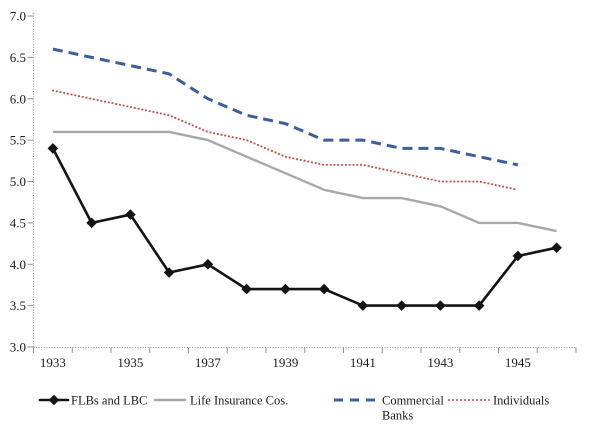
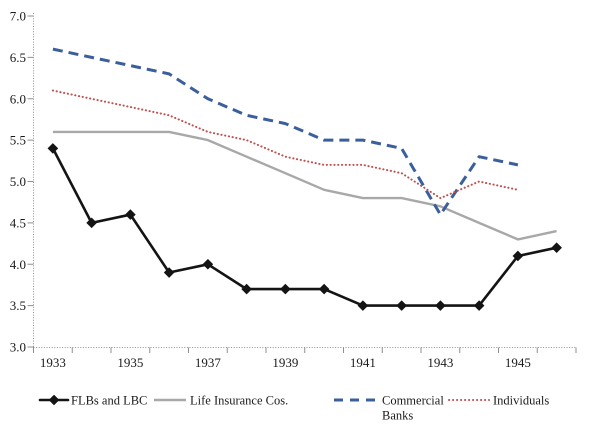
Commercial Banks/1943: 5.4 -> 4.6
Individuals/1943: 5.0 -> 4.8
Life Insurance Cos./1945: 4.5 -> 4.3
